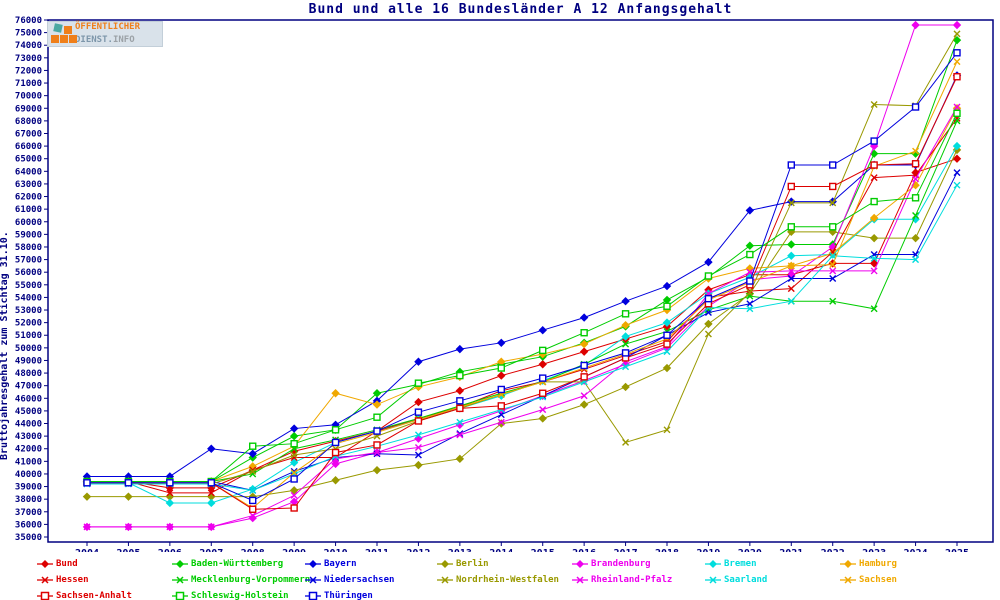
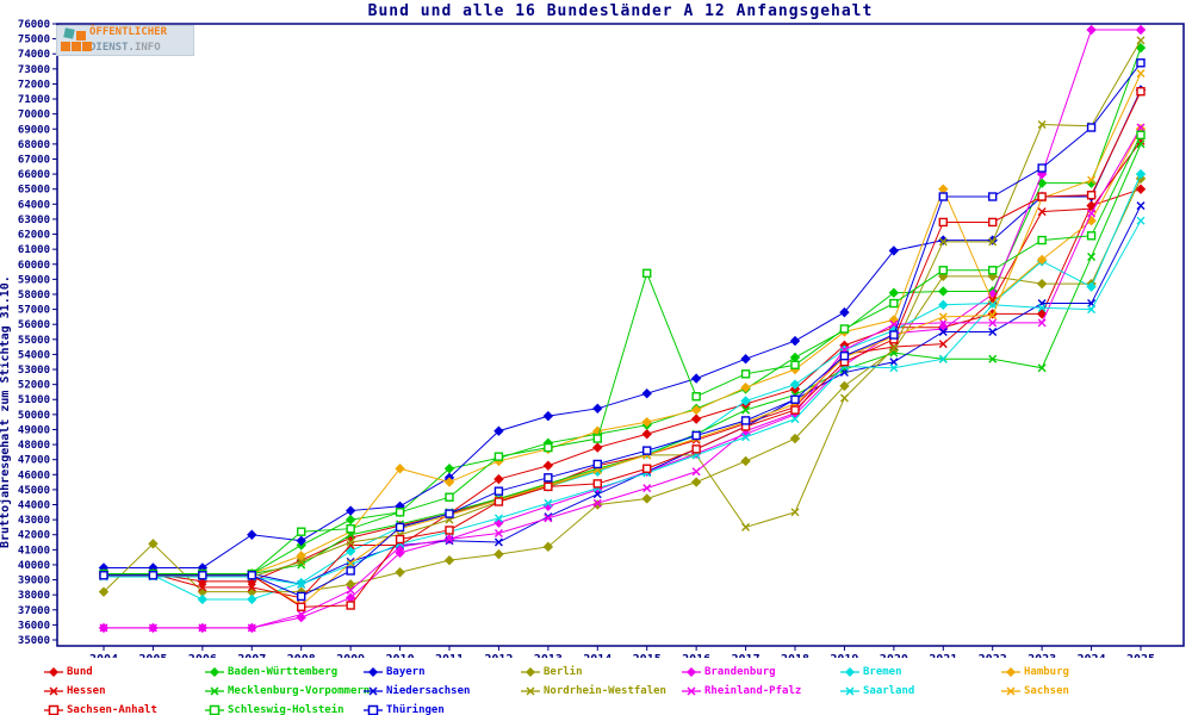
Berlin/2005: 38200 -> 41400
Hessen/2008: 40300 -> 37800
Schleswig-Holstein/2015: 49800 -> 59400
Hamburg/2021: 56500 -> 65000
Bremen/2024: 60200 -> 58500
